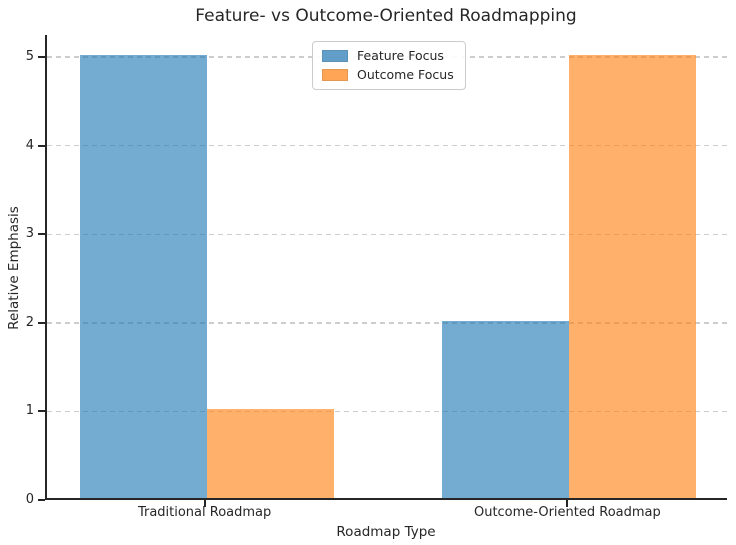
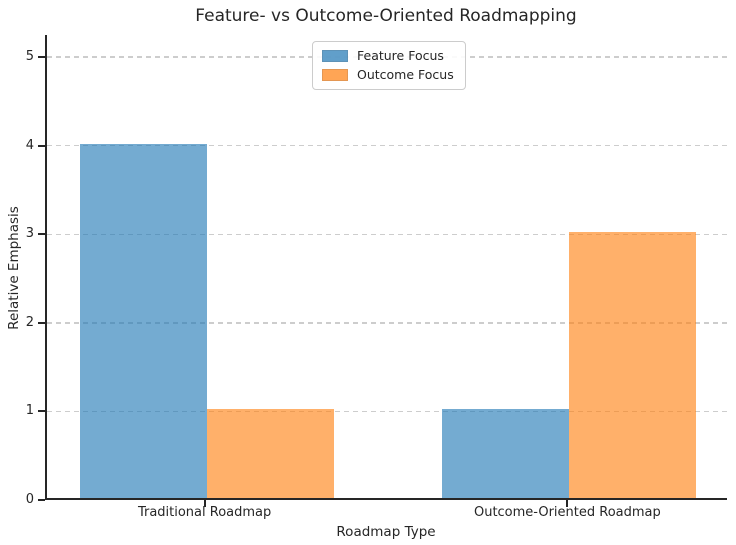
Feature Focus/Traditional Roadmap: 5 -> 4
Feature Focus/Outcome-Oriented Roadmap: 2 -> 1
Outcome Focus/Outcome-Oriented Roadmap: 5 -> 3
